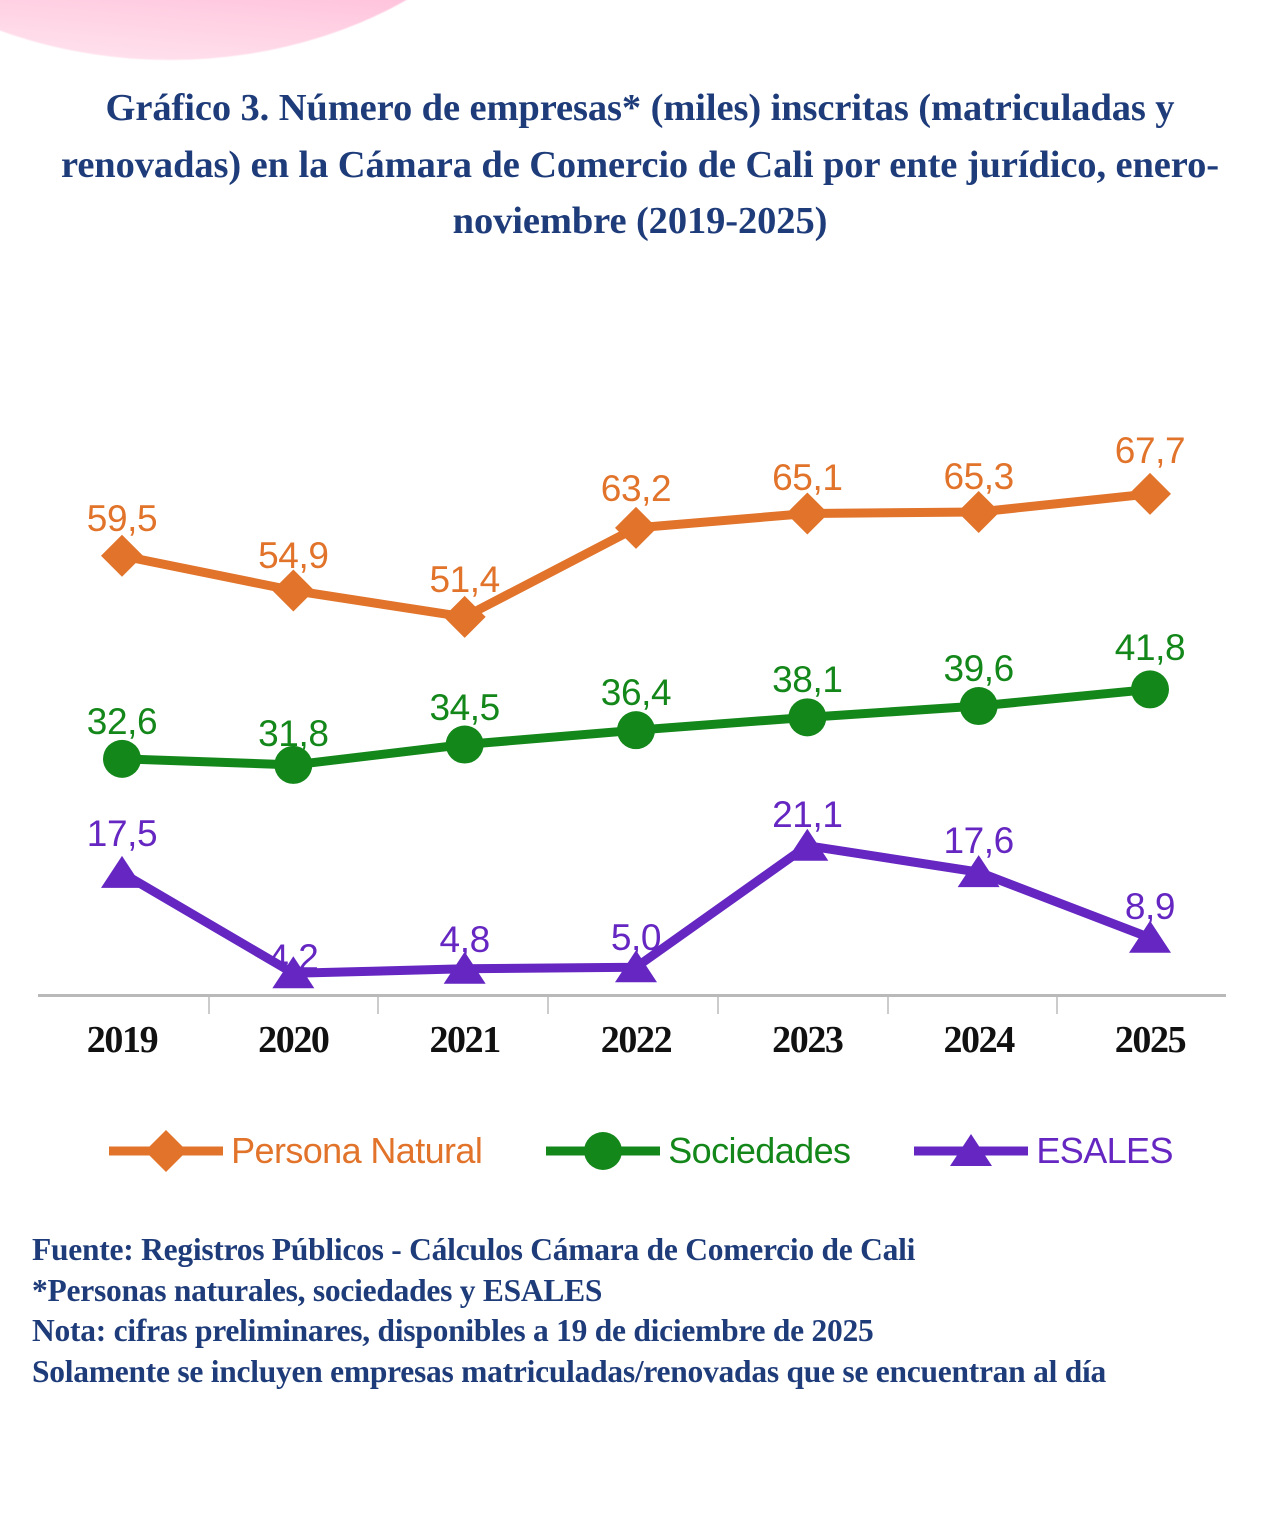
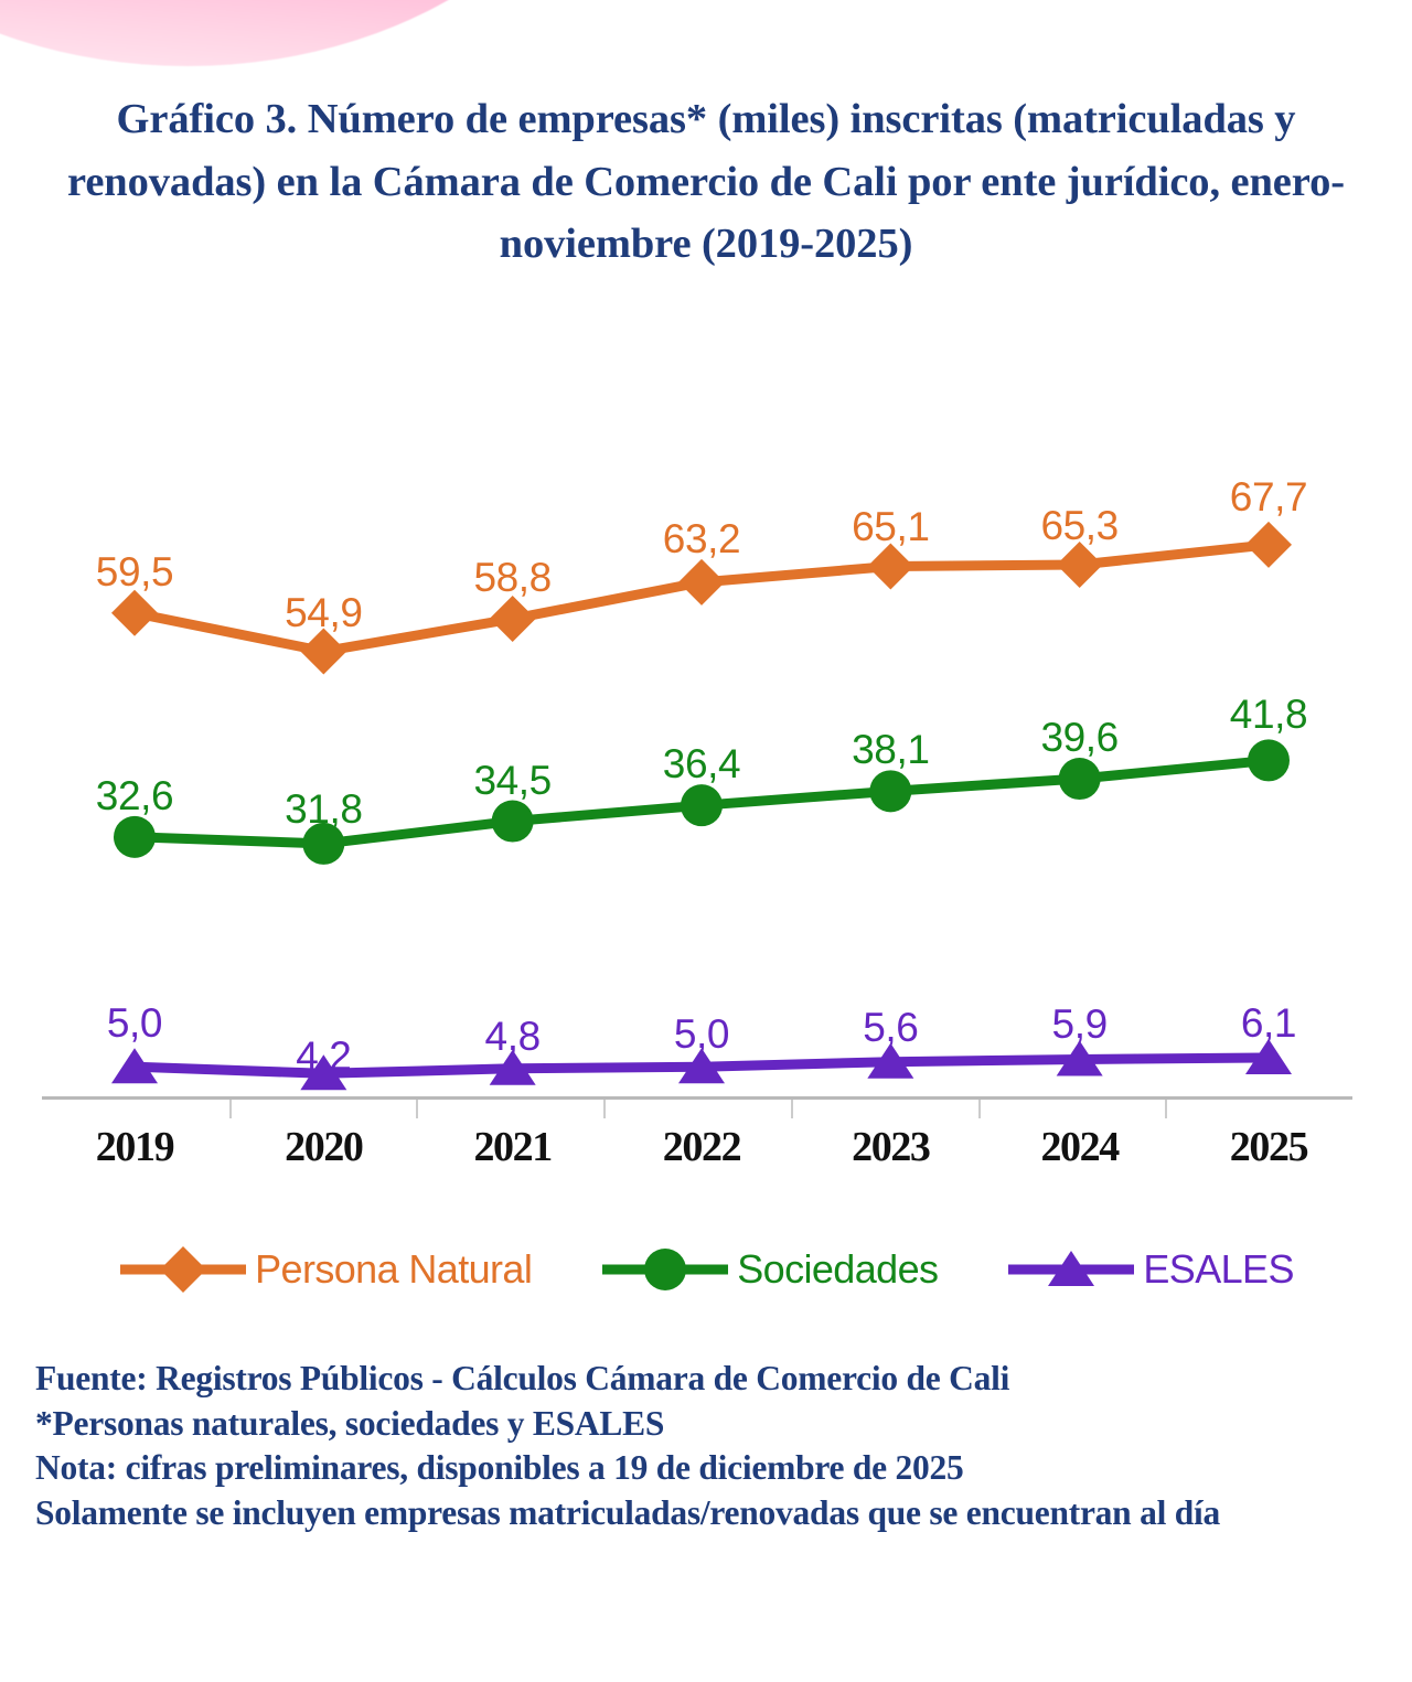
ESALES/2019: 17,5 -> 5,0
Persona Natural/2021: 51,4 -> 58,8
ESALES/2023: 21,1 -> 5,6
ESALES/2024: 17,6 -> 5,9
ESALES/2025: 8,9 -> 6,1
